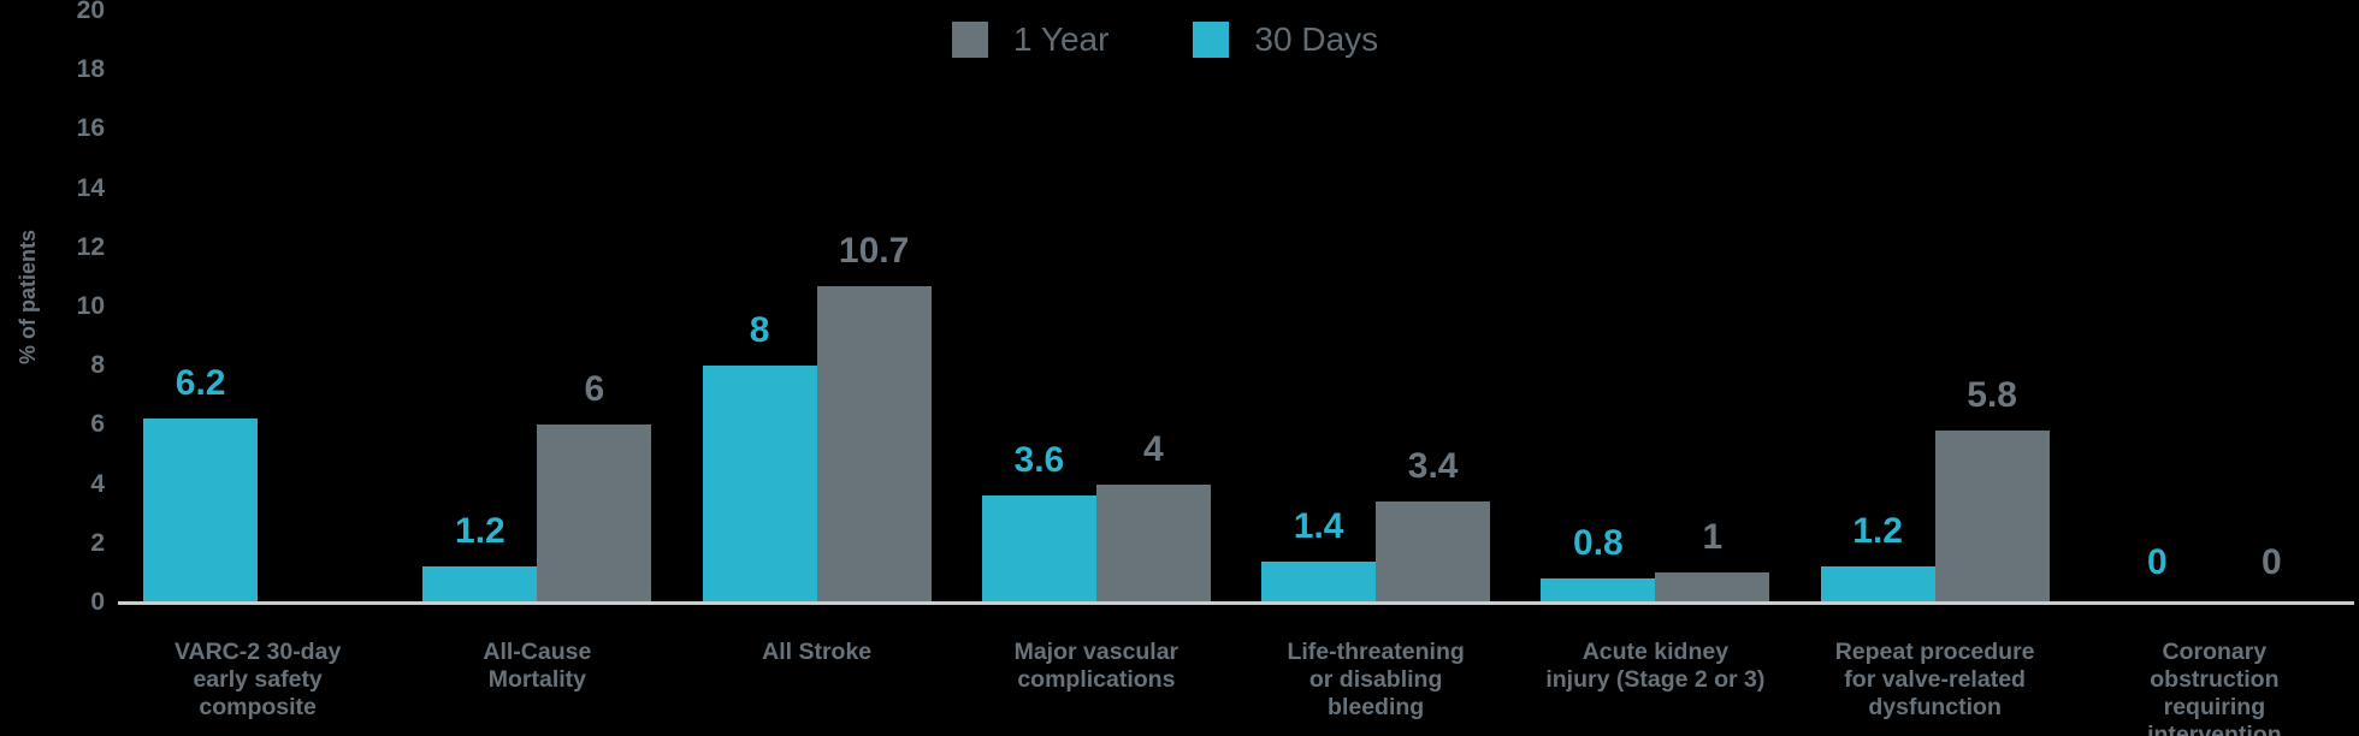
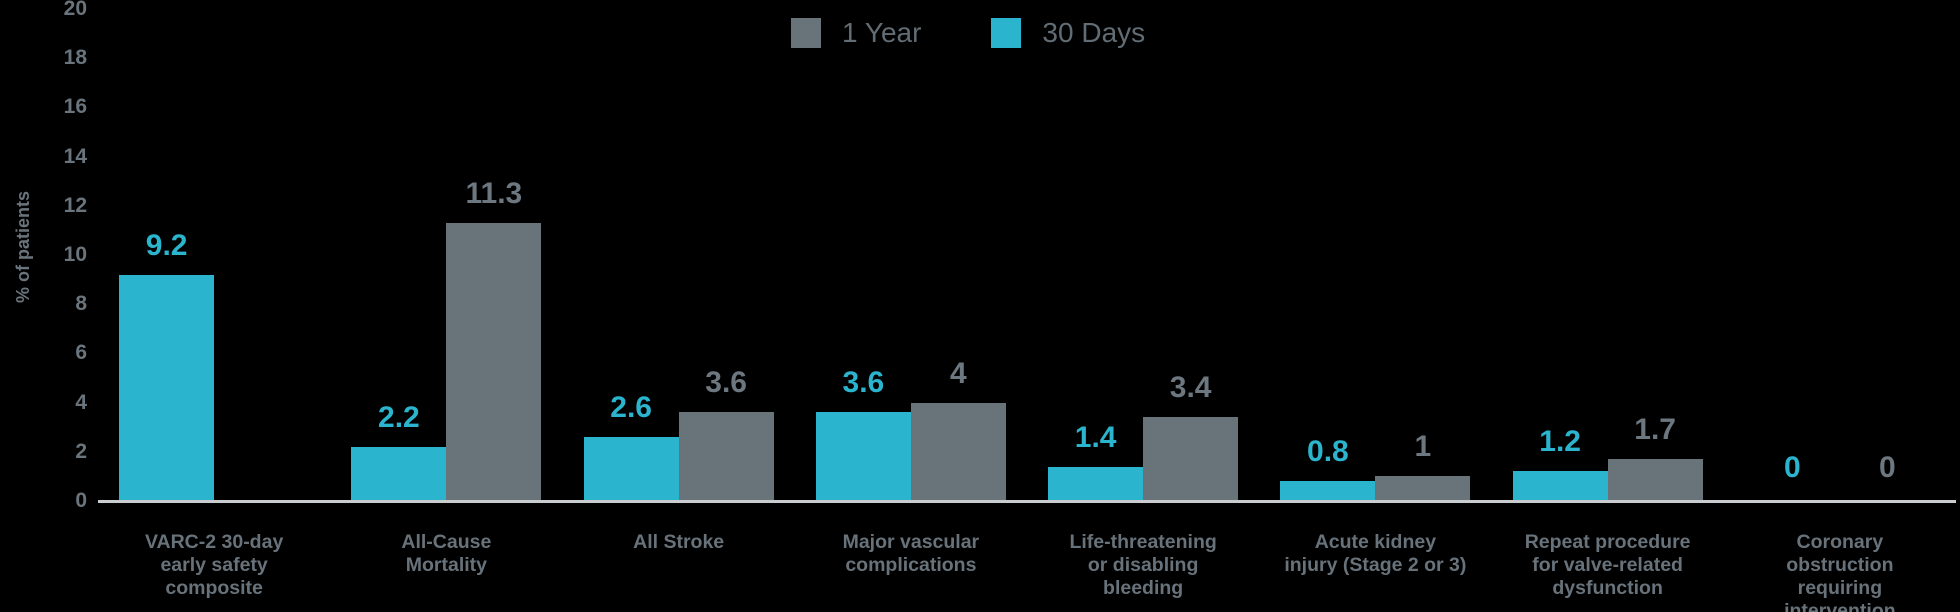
30 Days/VARC-2 30-day early safety composite: 6.2 -> 9.2
30 Days/All-Cause Mortality: 1.2 -> 2.2
1 Year/All-Cause Mortality: 6 -> 11.3
30 Days/All Stroke: 8 -> 2.6
1 Year/All Stroke: 10.7 -> 3.6
1 Year/Repeat procedure for valve-related dysfunction: 5.8 -> 1.7
